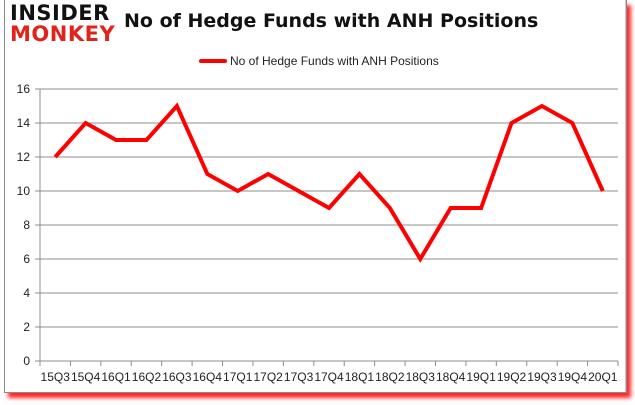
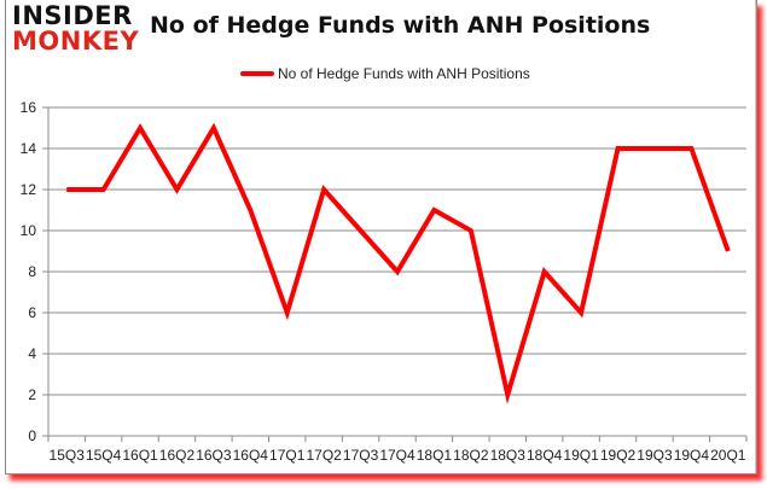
15Q4: 14 -> 12
16Q1: 13 -> 15
16Q2: 13 -> 12
17Q1: 10 -> 6
17Q2: 11 -> 12
17Q4: 9 -> 8
18Q2: 9 -> 10
18Q3: 6 -> 2
18Q4: 9 -> 8
19Q1: 9 -> 6
19Q3: 15 -> 14
20Q1: 10 -> 9
